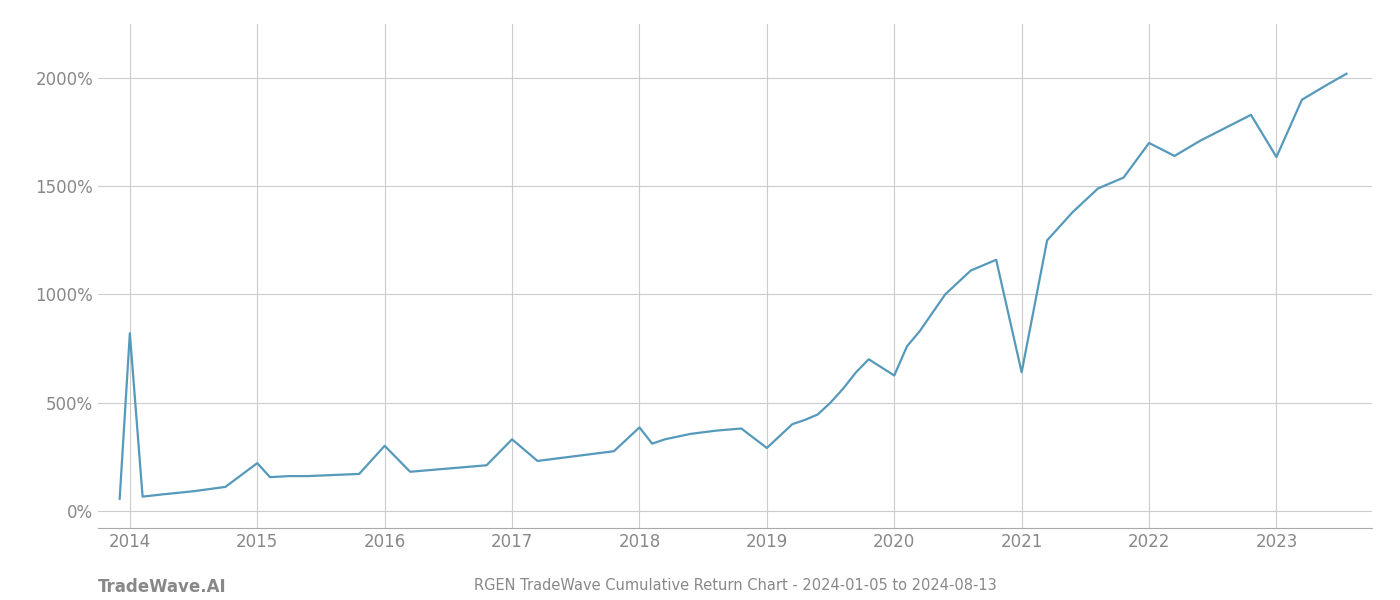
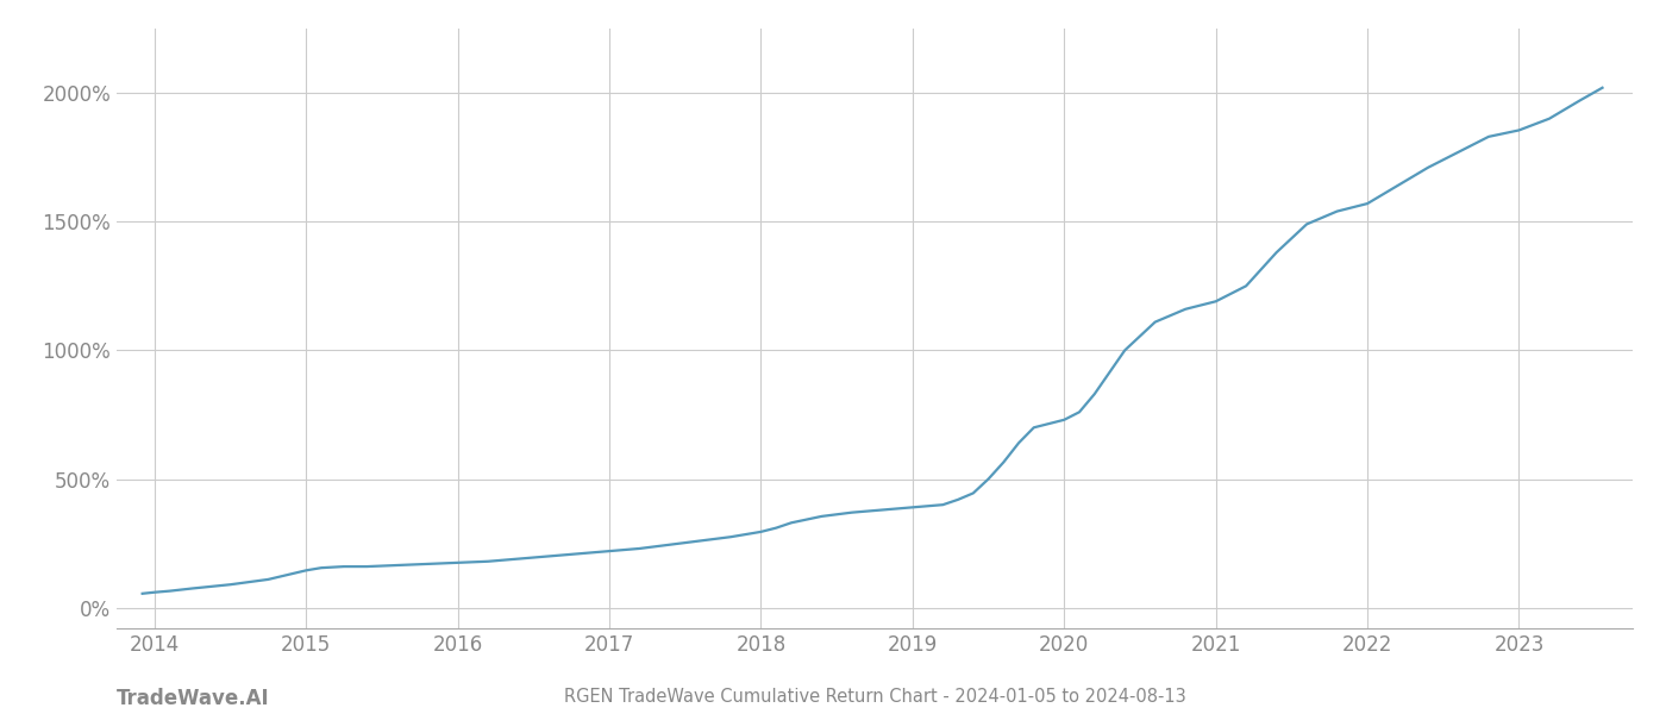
2014: 820% -> 60%
2015: 220% -> 145%
2016: 300% -> 175%
2017: 330% -> 220%
2018: 385% -> 295%
2019: 290% -> 390%
2020: 625% -> 730%
2021: 640% -> 1190%
2022: 1700% -> 1570%
2023: 1635% -> 1855%
